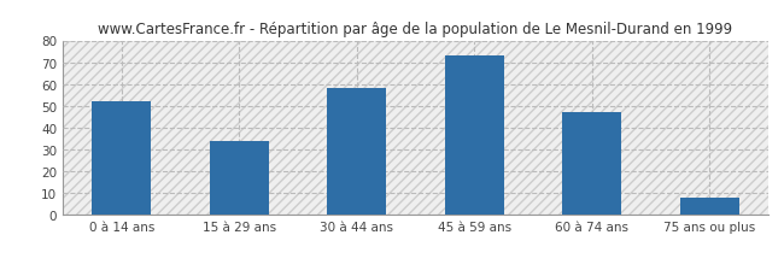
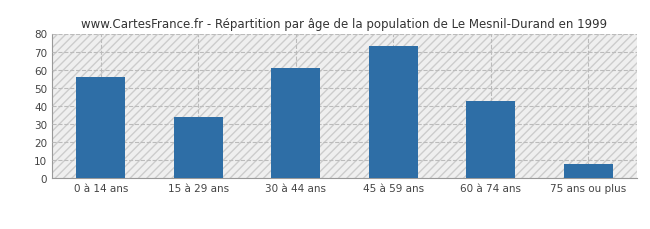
0 à 14 ans: 52 -> 56
30 à 44 ans: 58 -> 61
60 à 74 ans: 47 -> 43
